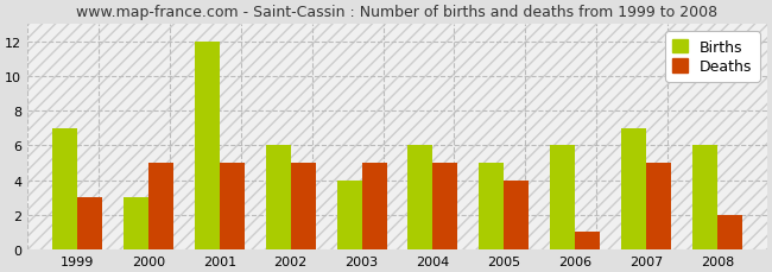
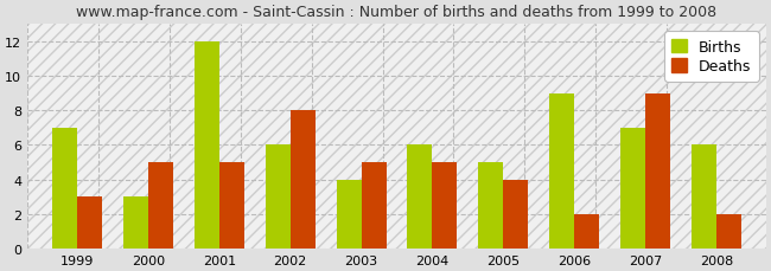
Deaths/2002: 5 -> 8
Births/2006: 6 -> 9
Deaths/2006: 1 -> 2
Deaths/2007: 5 -> 9
